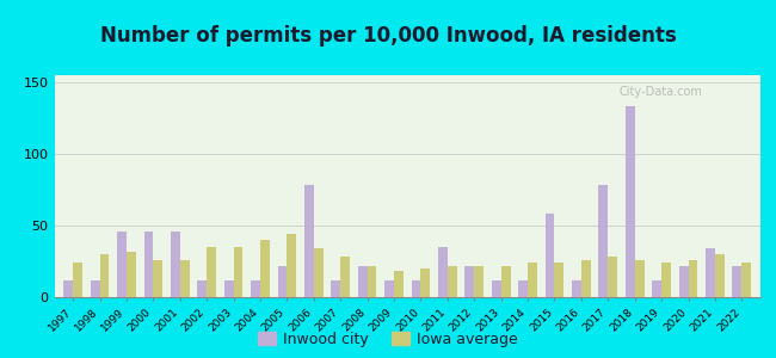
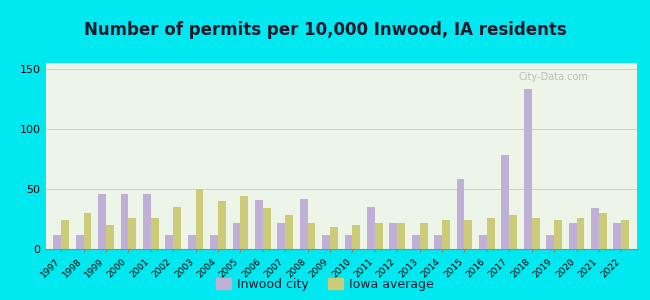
Iowa average/1999: 32 -> 20
Iowa average/2003: 35 -> 50
Inwood city/2006: 78 -> 41
Inwood city/2007: 12 -> 22
Inwood city/2008: 22 -> 42
